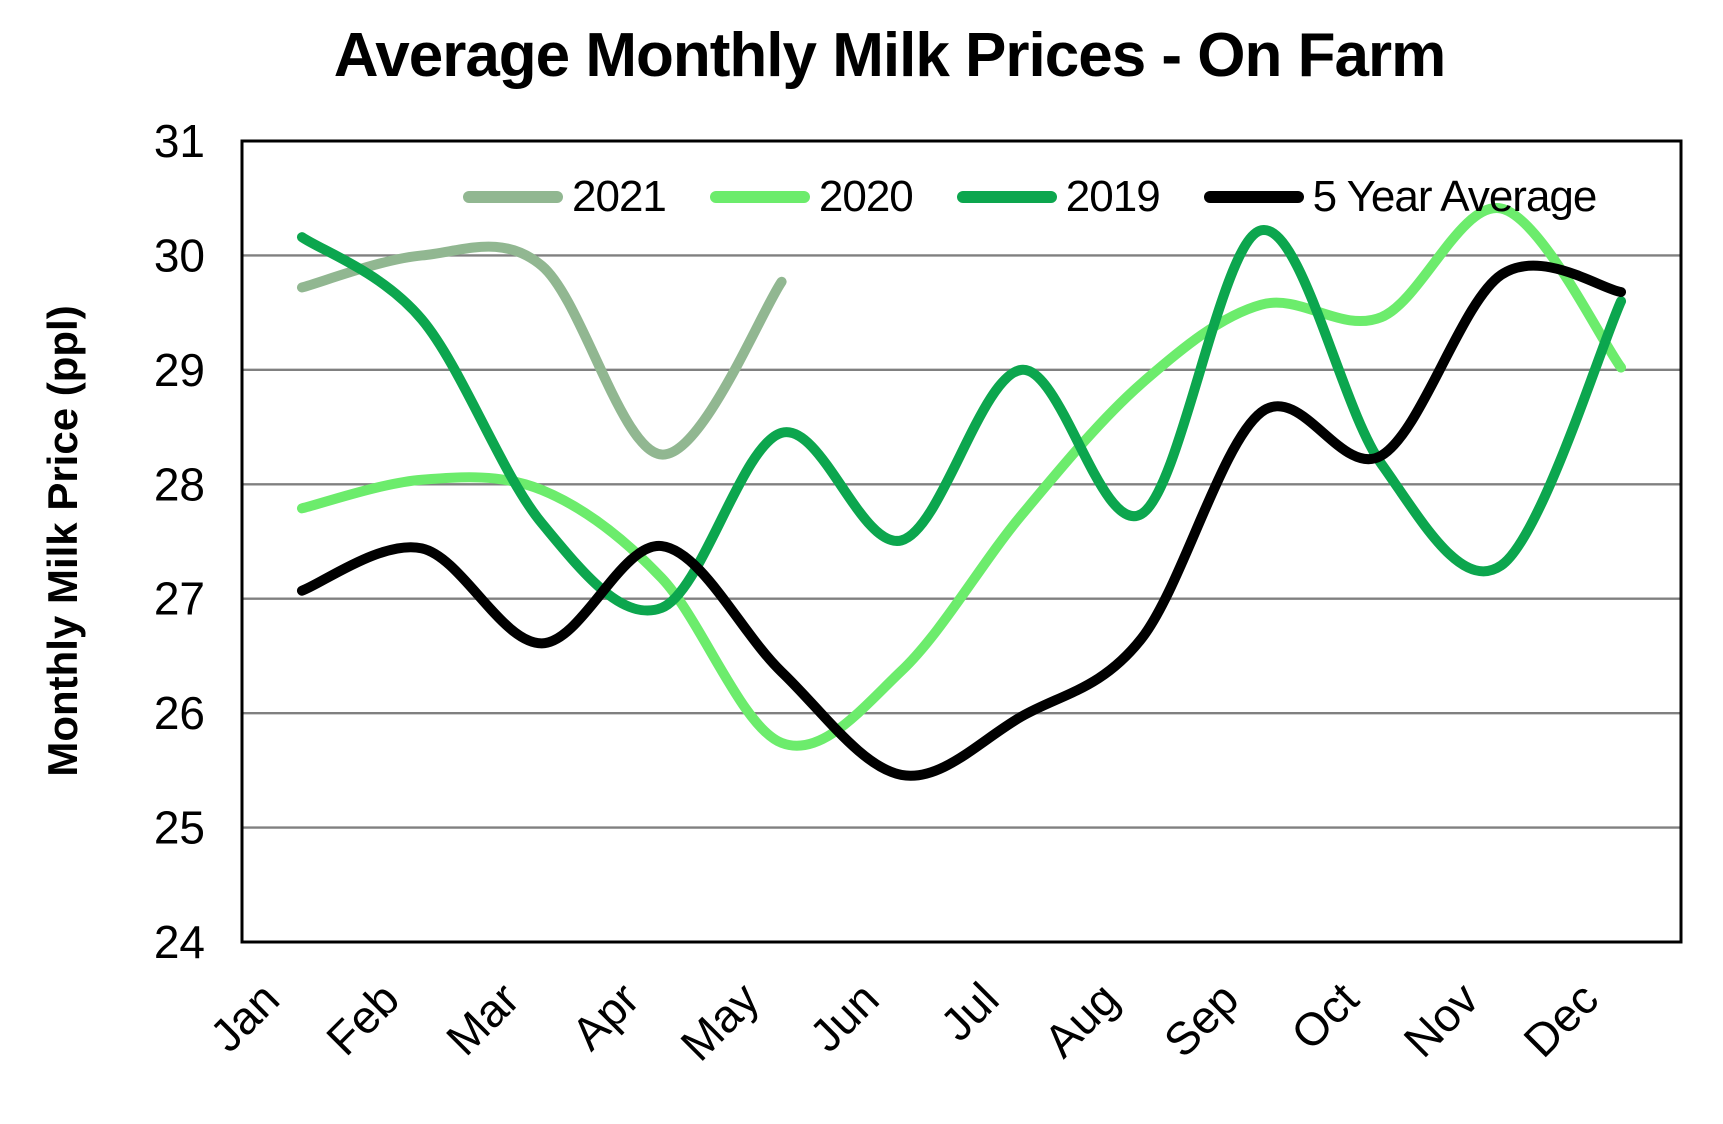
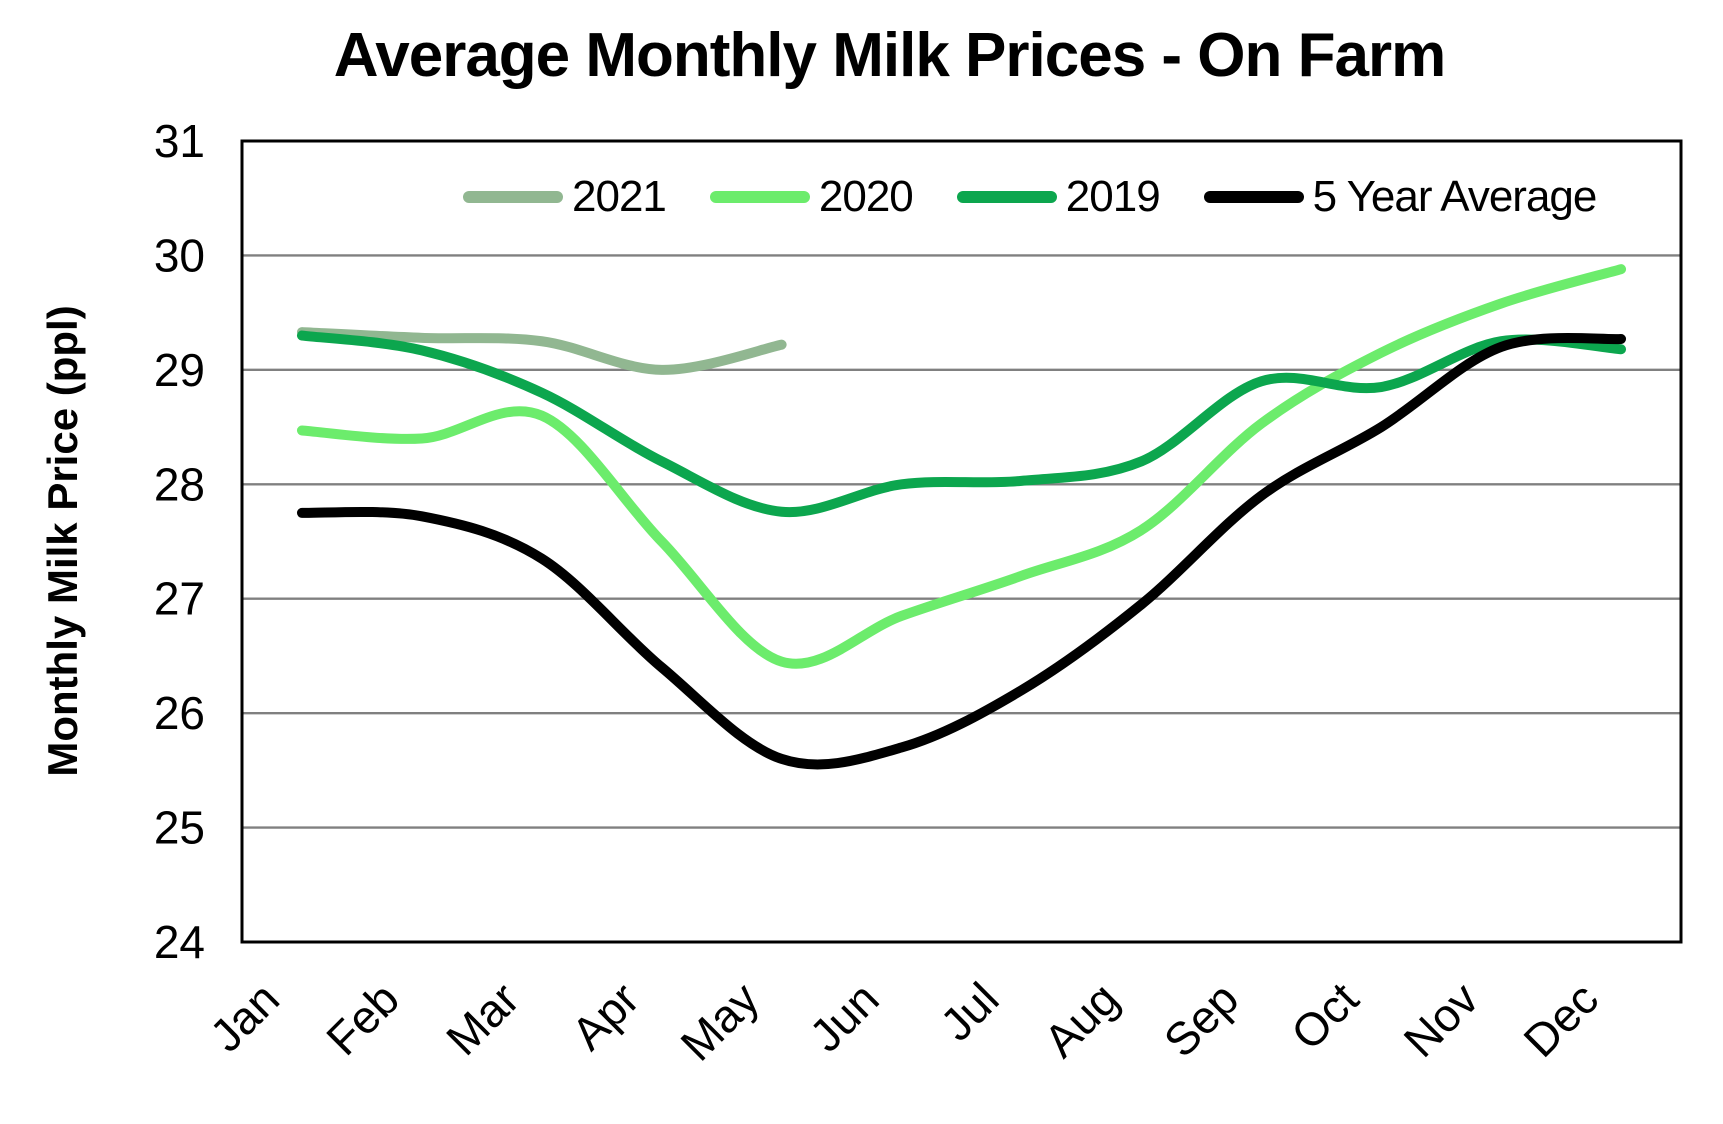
2021/Jan: 29.72 -> 29.33
2020/Jan: 27.79 -> 28.47
2019/Jan: 30.16 -> 29.30
5 Year Average/Jan: 27.07 -> 27.75
2021/Feb: 30.00 -> 29.28
2020/Feb: 28.04 -> 28.40
2019/Feb: 29.44 -> 29.17
5 Year Average/Feb: 27.44 -> 27.72
2021/Mar: 29.91 -> 29.25
2020/Mar: 27.95 -> 28.60
2019/Mar: 27.66 -> 28.80
5 Year Average/Mar: 26.61 -> 27.35
2021/Apr: 28.26 -> 29.00
2020/Apr: 27.18 -> 27.50
2019/Apr: 26.92 -> 28.20
5 Year Average/Apr: 27.46 -> 26.40
2021/May: 29.77 -> 29.22
2020/May: 25.74 -> 26.45
2019/May: 28.45 -> 27.76
5 Year Average/May: 26.36 -> 25.60
2020/Jun: 26.37 -> 26.85
2019/Jun: 27.51 -> 28.00
5 Year Average/Jun: 25.46 -> 25.70
2020/Jul: 27.73 -> 27.20
2019/Jul: 29.00 -> 28.03
5 Year Average/Jul: 25.97 -> 26.20
2020/Aug: 28.88 -> 27.60
2019/Aug: 27.74 -> 28.20
5 Year Average/Aug: 26.65 -> 26.95
2020/Sep: 29.57 -> 28.53
2019/Sep: 30.22 -> 28.90
5 Year Average/Sep: 28.63 -> 27.90
2020/Oct: 29.46 -> 29.15
2019/Oct: 28.18 -> 28.85
5 Year Average/Oct: 28.25 -> 28.50
2020/Nov: 30.41 -> 29.58
2019/Nov: 27.29 -> 29.25
5 Year Average/Nov: 29.83 -> 29.20
2020/Dec: 29.02 -> 29.88
2019/Dec: 29.60 -> 29.18
5 Year Average/Dec: 29.68 -> 29.27
